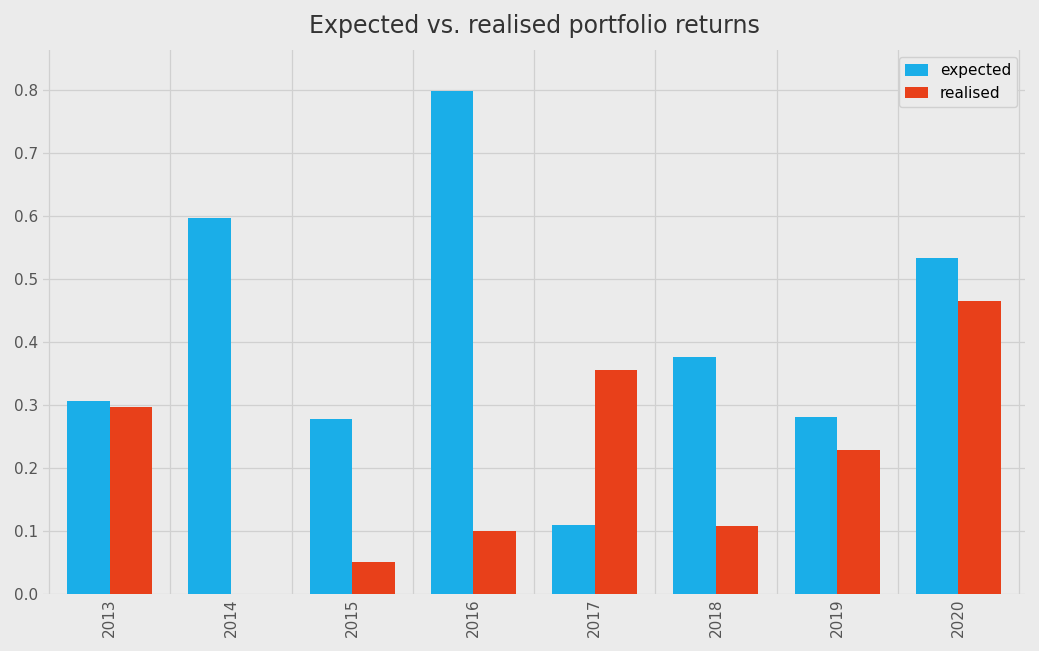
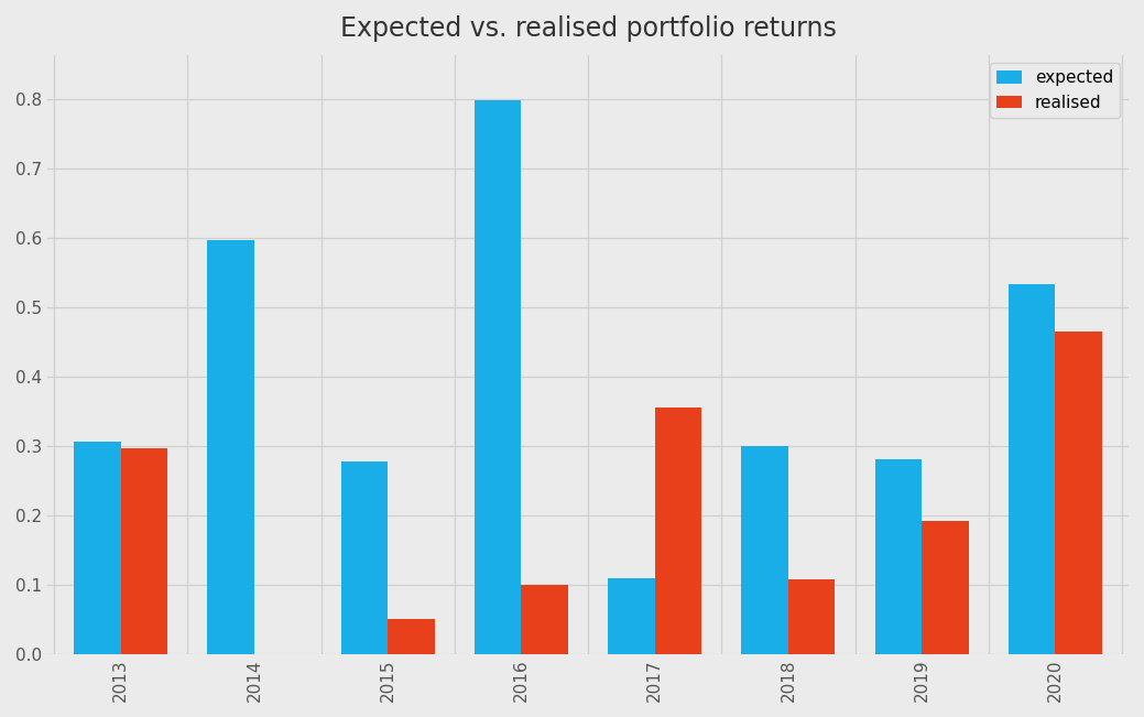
expected/2018: 0.376 -> 0.300
realised/2019: 0.229 -> 0.192
